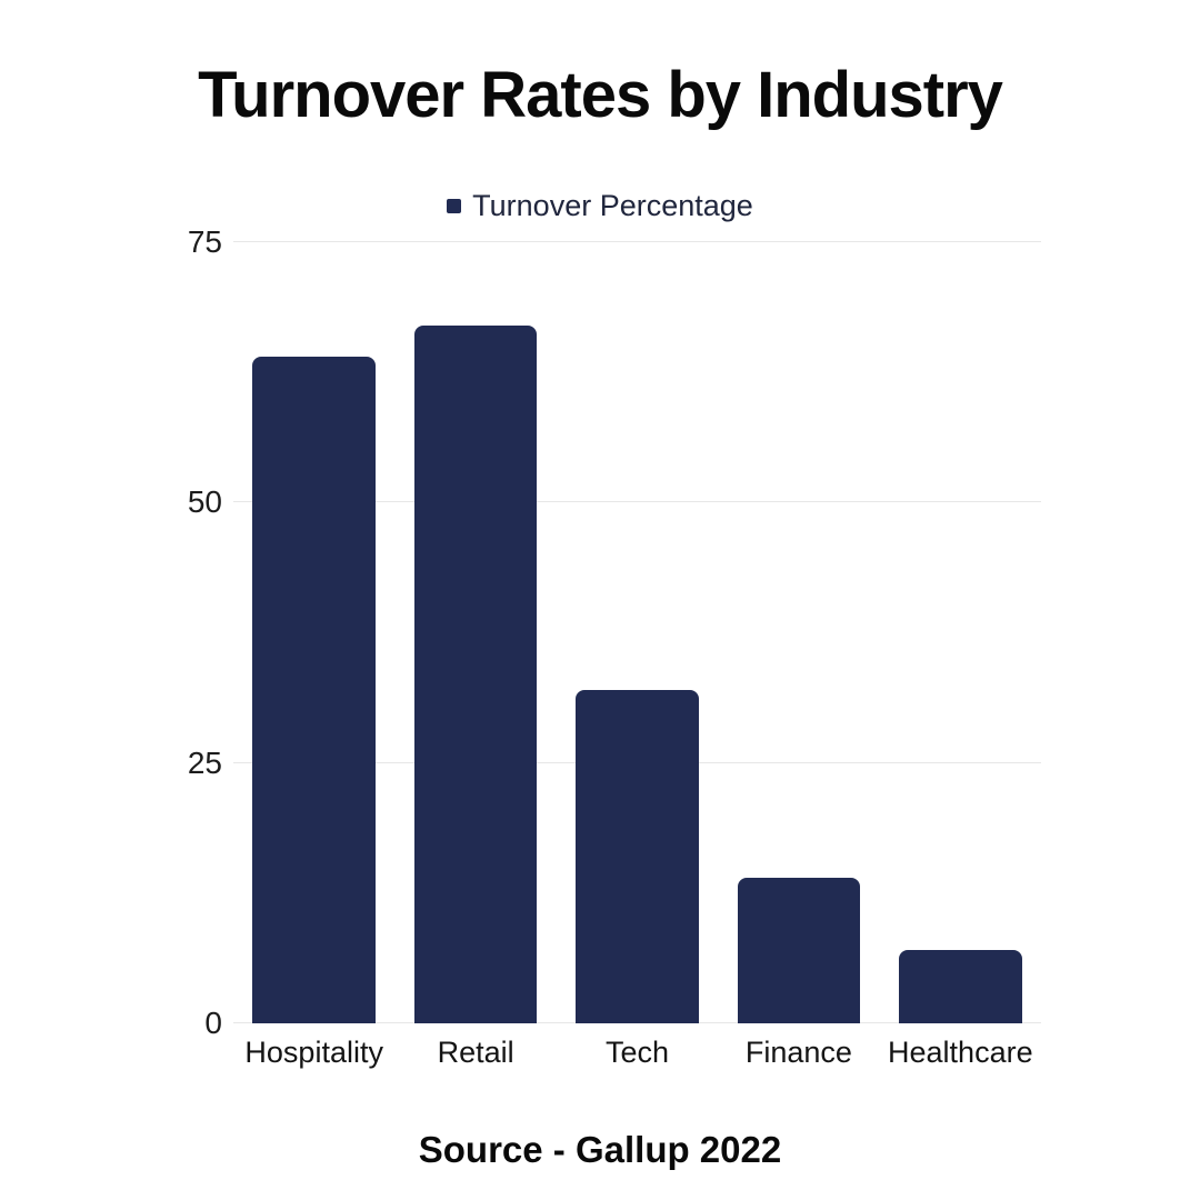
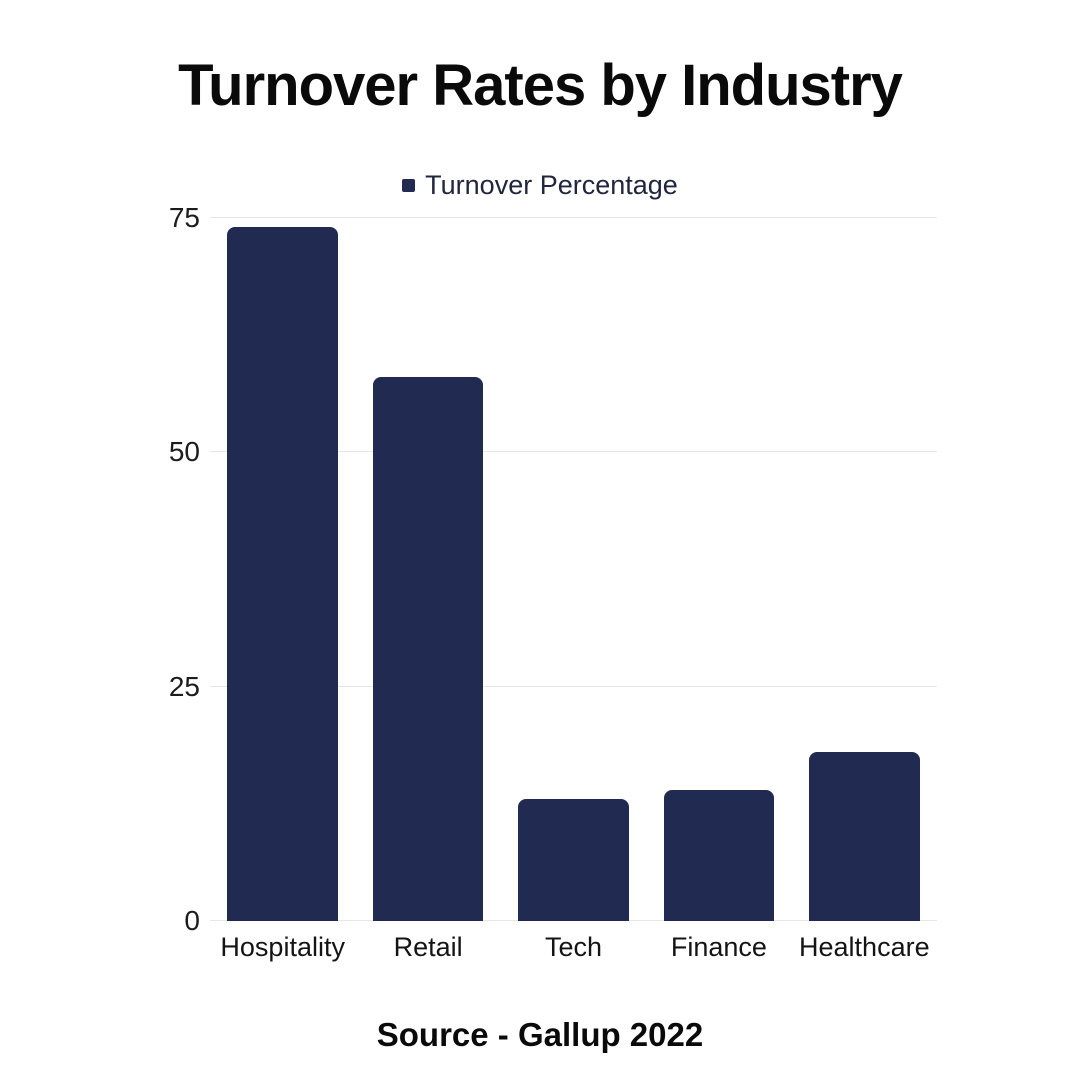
Hospitality: 64 -> 74
Retail: 67 -> 58
Tech: 32 -> 13
Healthcare: 7 -> 18
